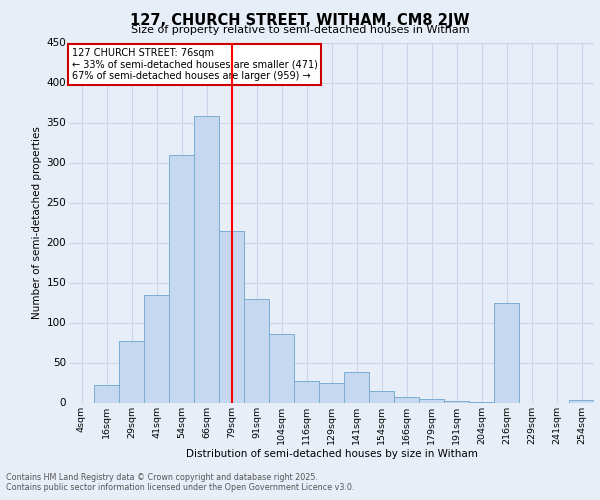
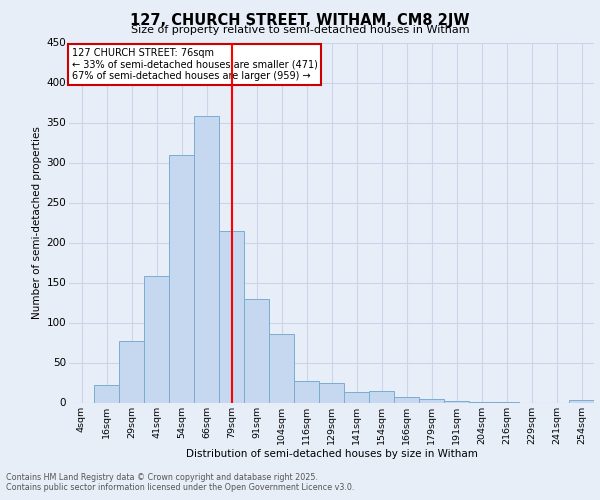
41sqm: 134 -> 158
141sqm: 38 -> 13
216sqm: 124 -> 1
